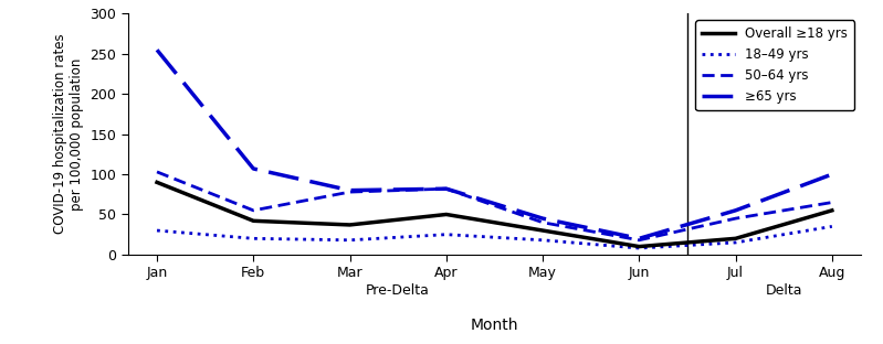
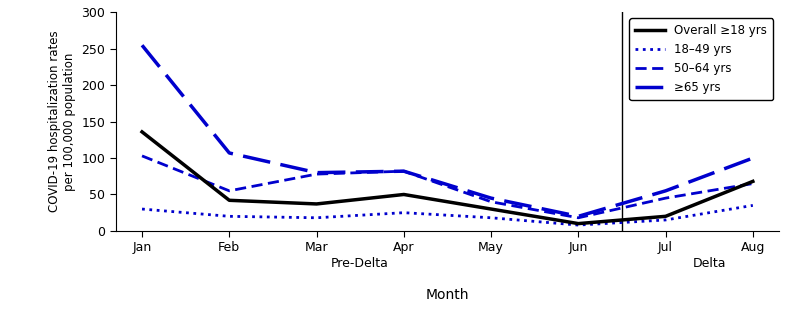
Overall ≥18 yrs/Jan: 90 -> 136
Overall ≥18 yrs/Aug: 55 -> 68
